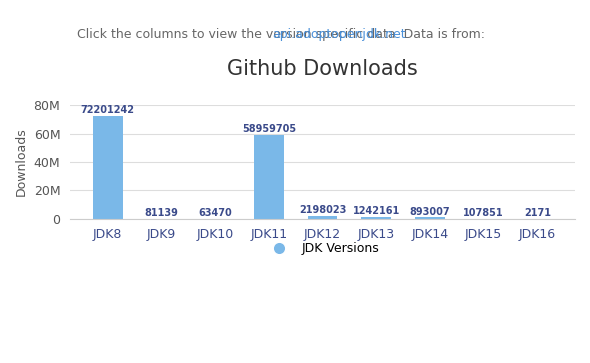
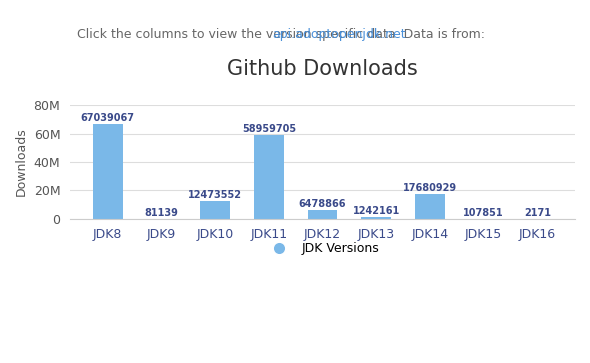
JDK8: 72201242 -> 67039067
JDK10: 63470 -> 12473552
JDK12: 2198023 -> 6478866
JDK14: 893007 -> 17680929
